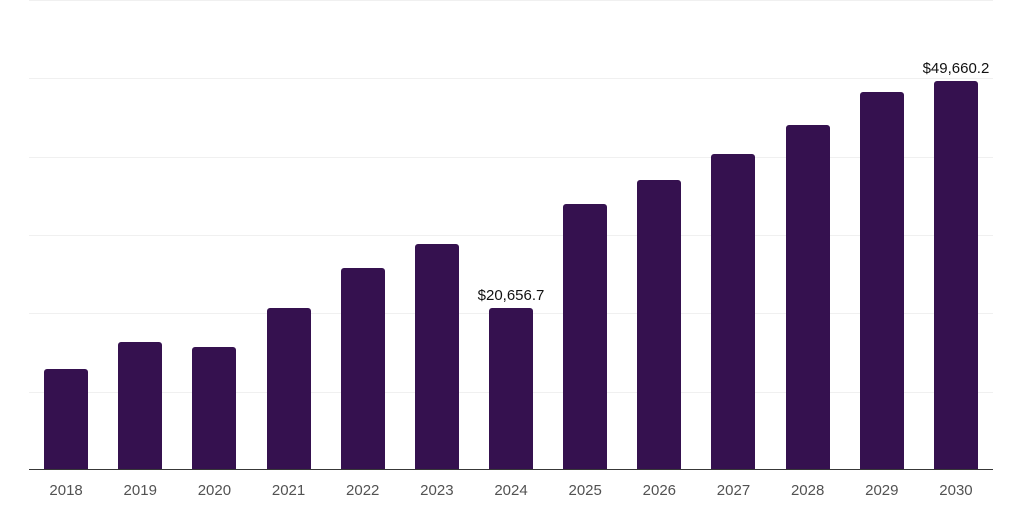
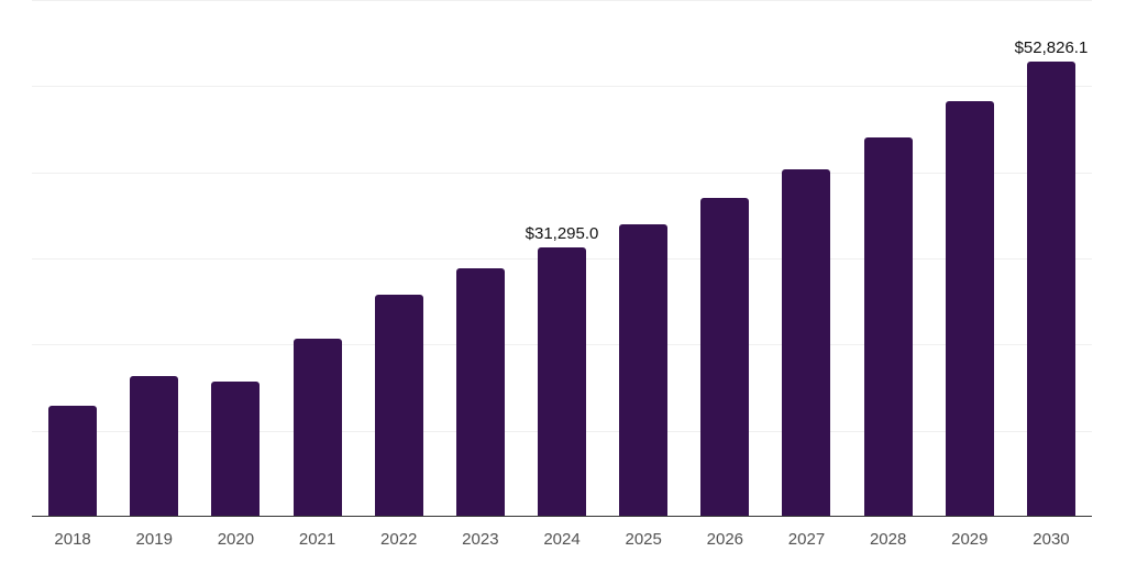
2024: $20,656.7 -> $31,295.0
2030: $49,660.2 -> $52,826.1
